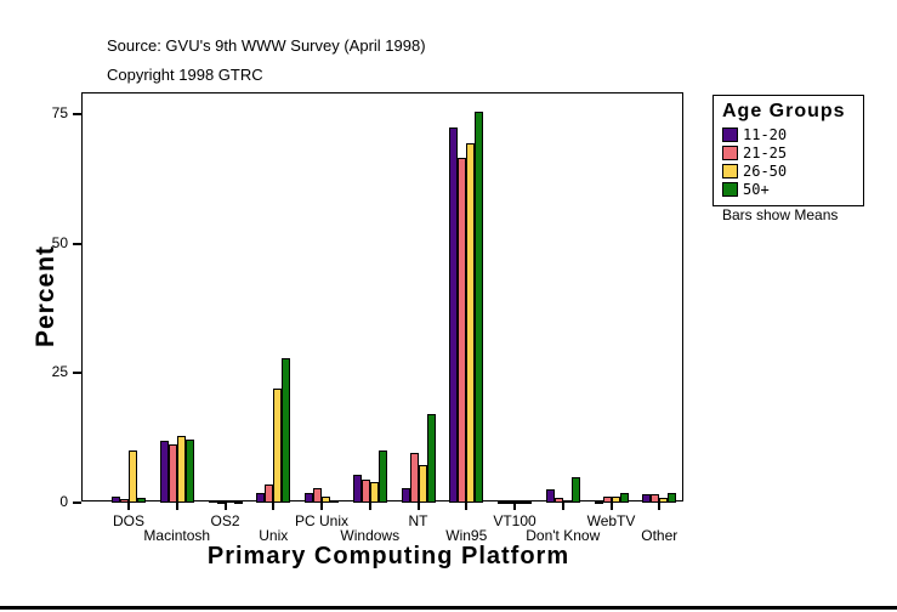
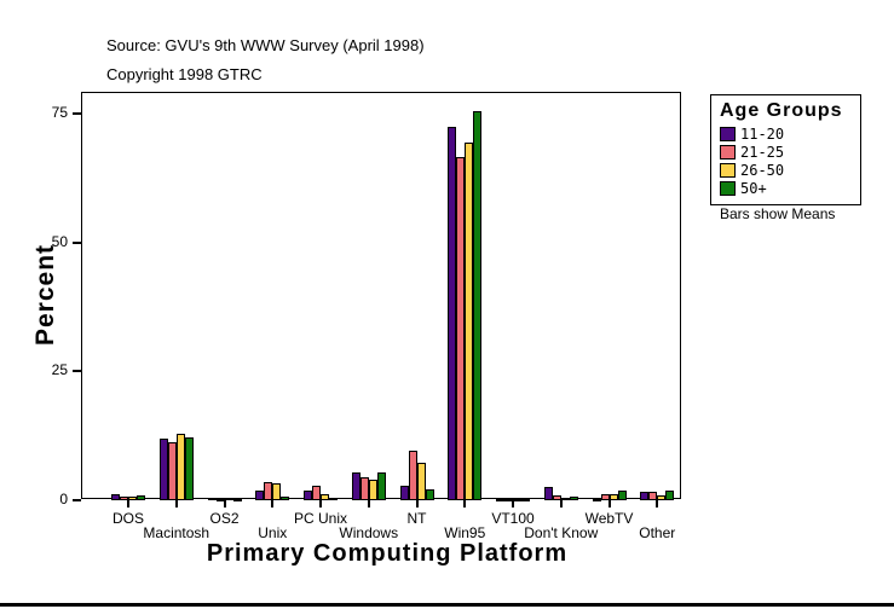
26-50/DOS: 10 -> 1
26-50/Unix: 22 -> 3
50+/Unix: 28 -> 1
50+/Windows: 10 -> 6
50+/NT: 17 -> 2
50+/Don't Know: 5 -> 1
